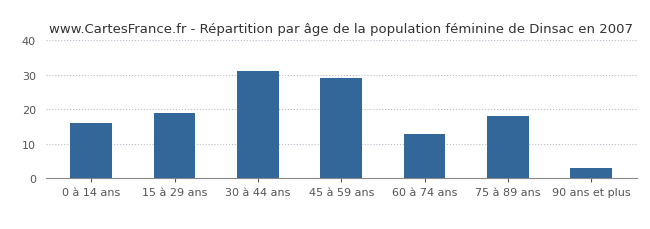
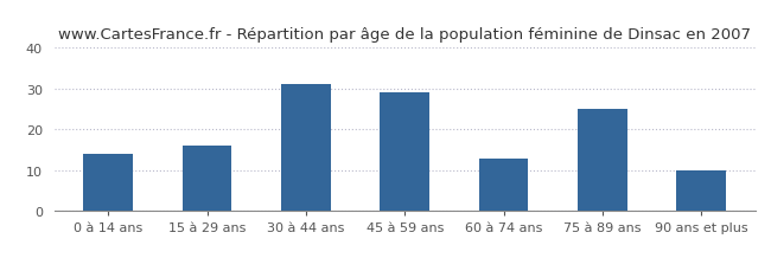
0 à 14 ans: 16 -> 14
15 à 29 ans: 19 -> 16
75 à 89 ans: 18 -> 25
90 ans et plus: 3 -> 10
